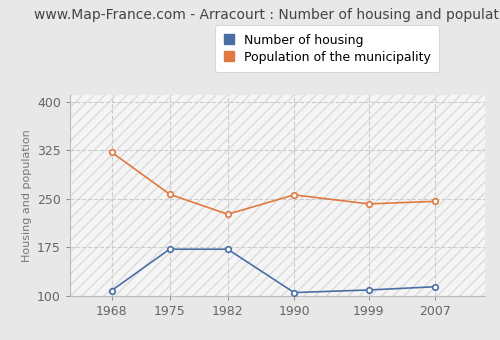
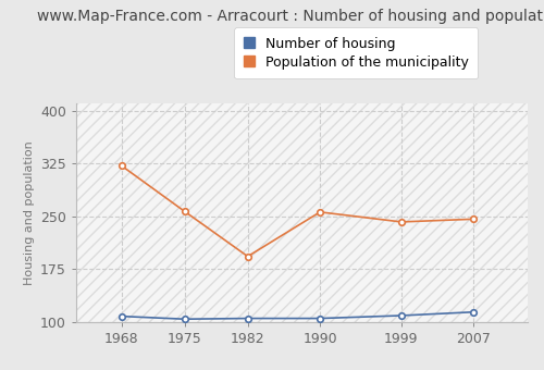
Number of housing/1975: 172 -> 104
Number of housing/1982: 172 -> 105
Population of the municipality/1982: 226 -> 193
